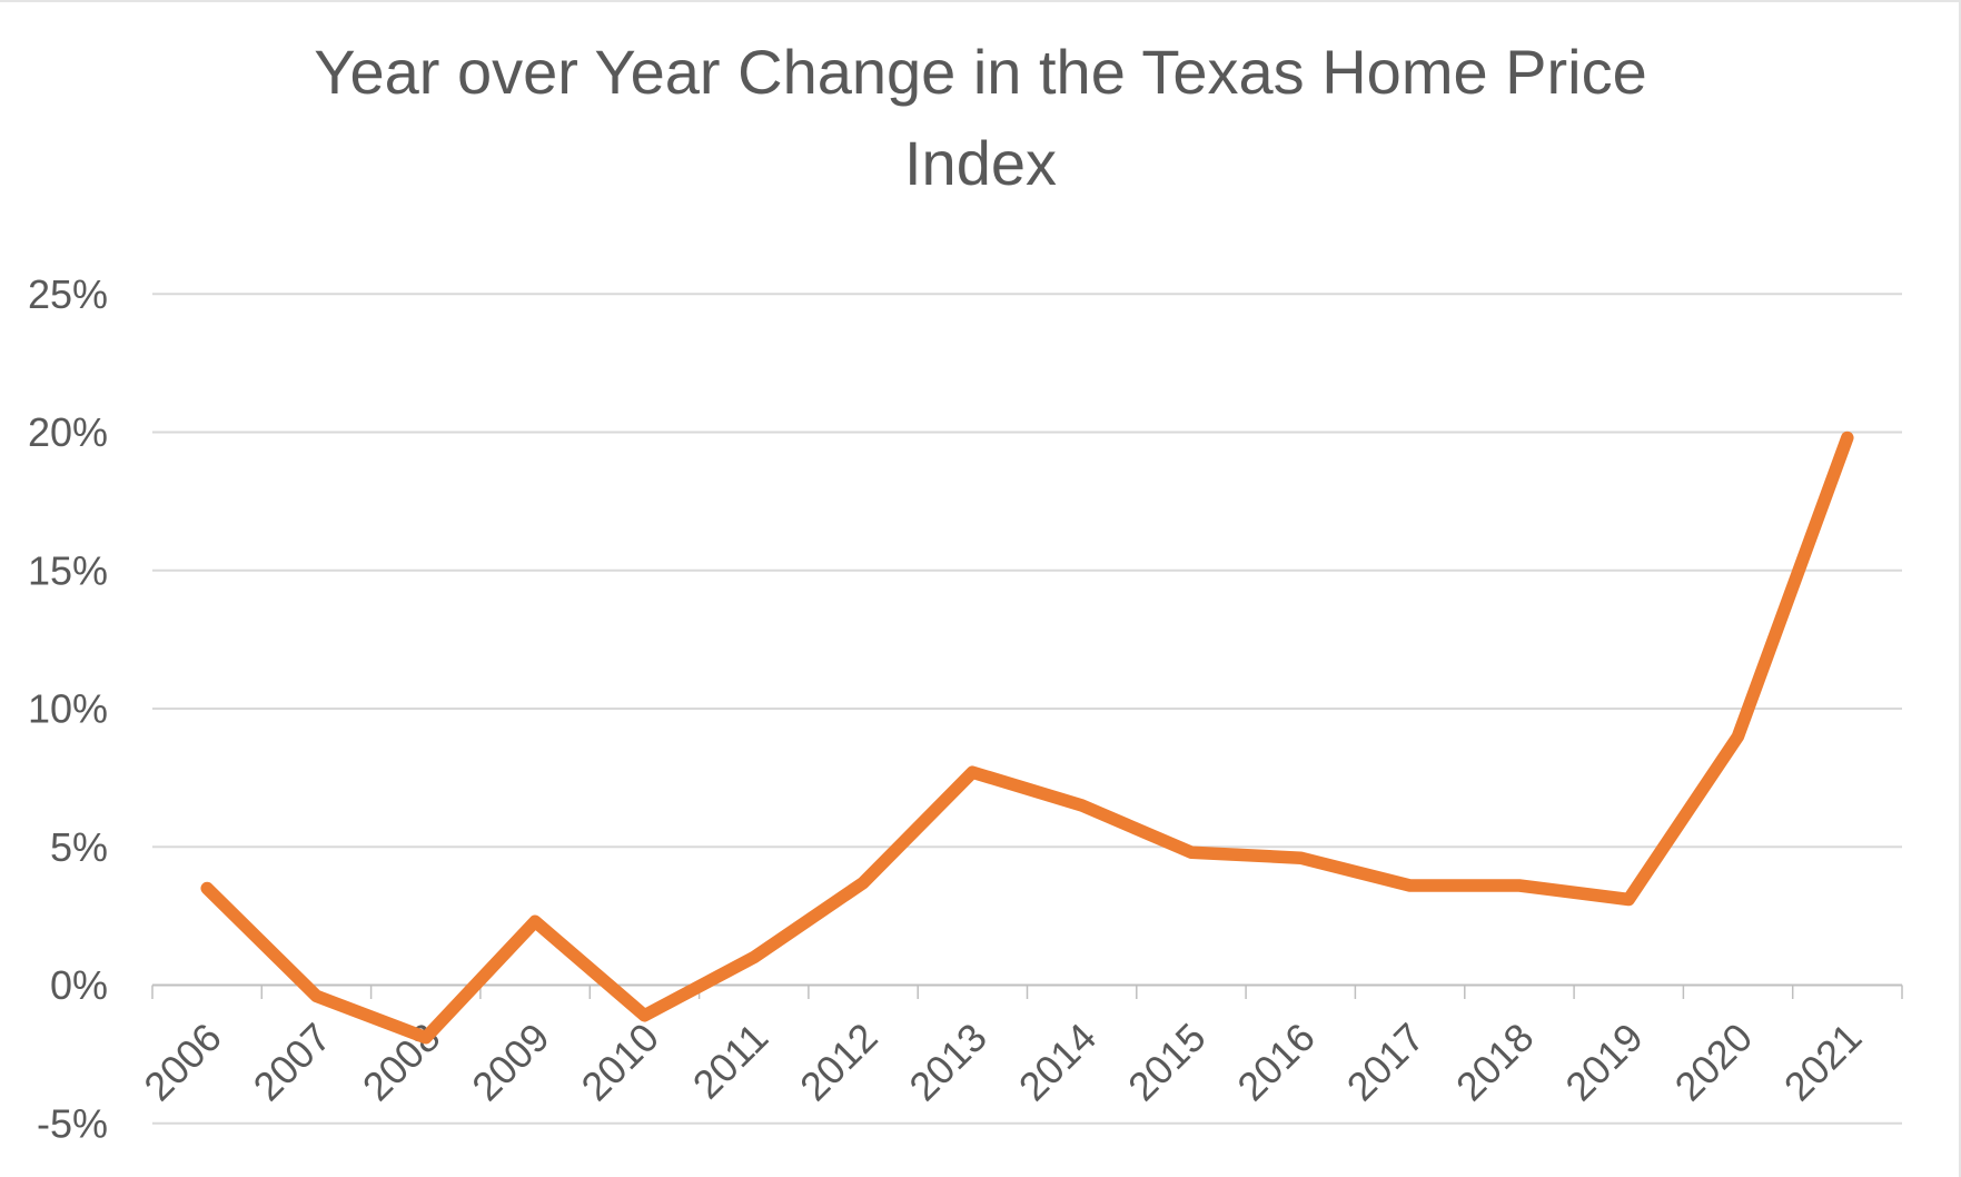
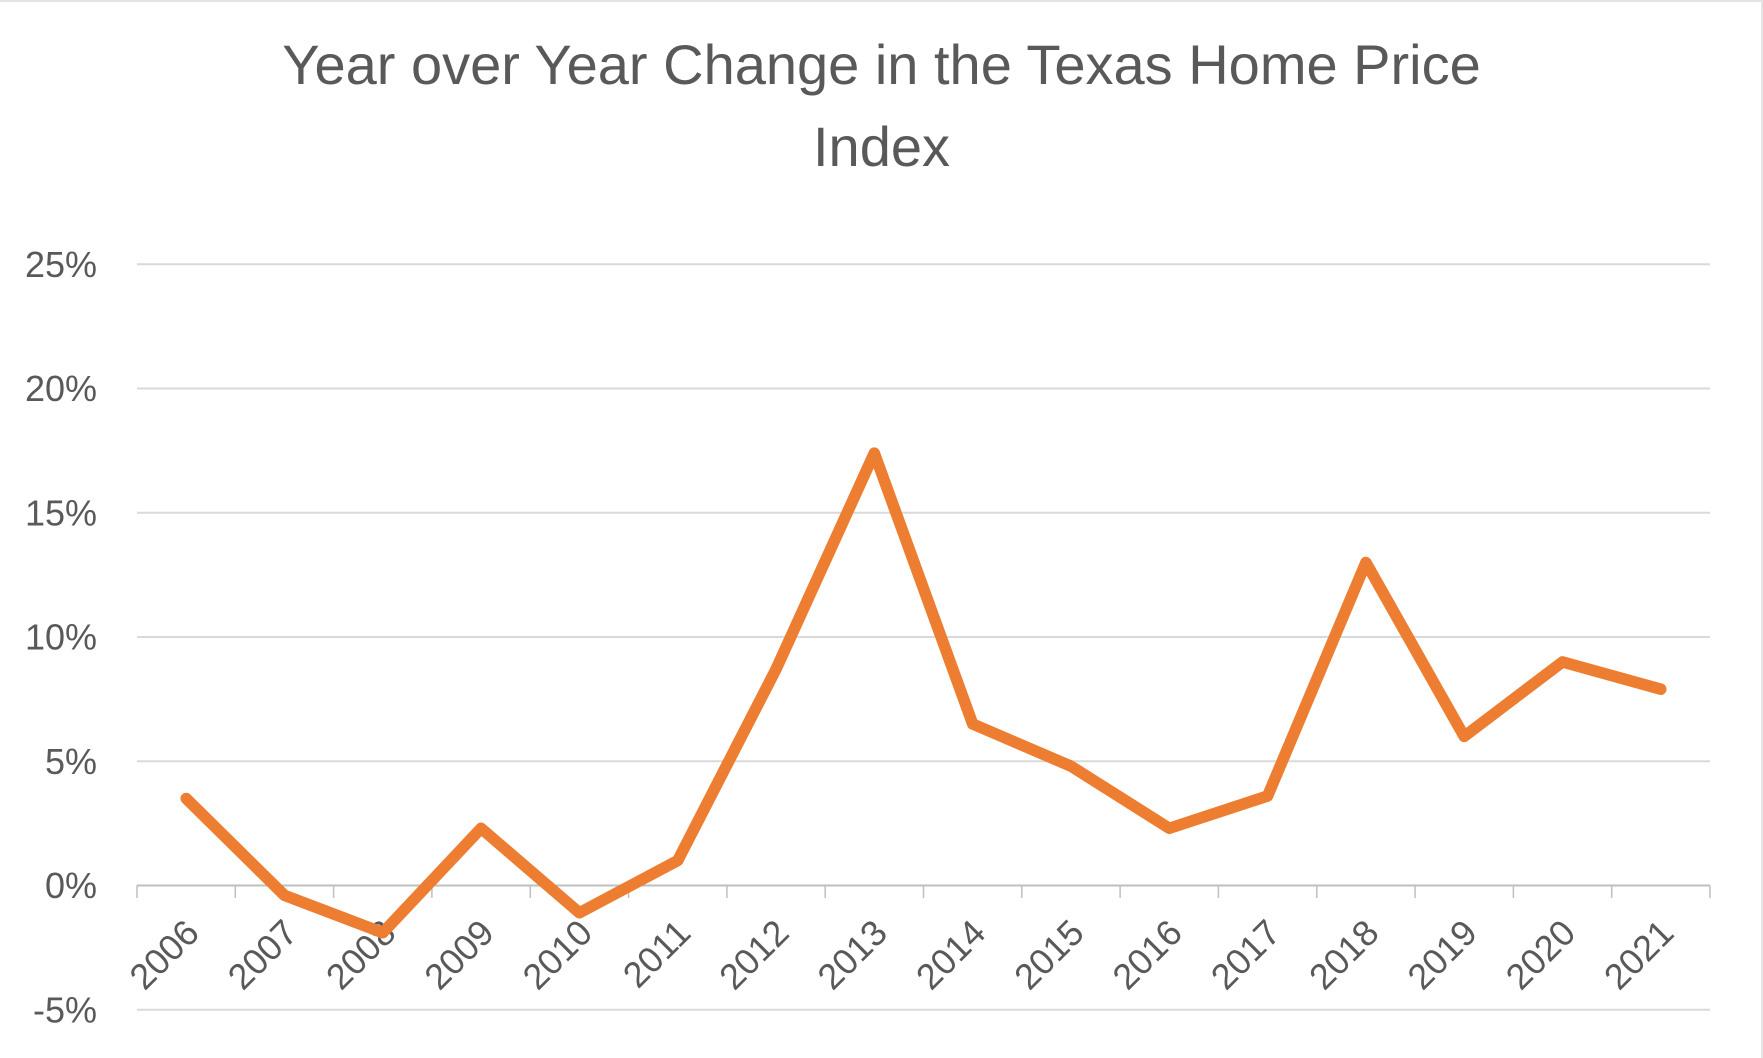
2012: 3.7% -> 8.7%
2013: 7.7% -> 17.4%
2016: 4.6% -> 2.3%
2018: 3.6% -> 13.0%
2019: 3.1% -> 6.0%
2021: 19.8% -> 7.9%
